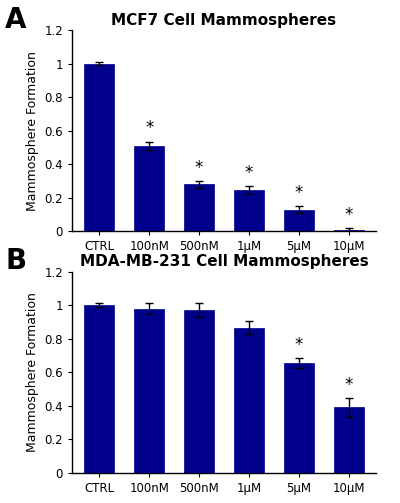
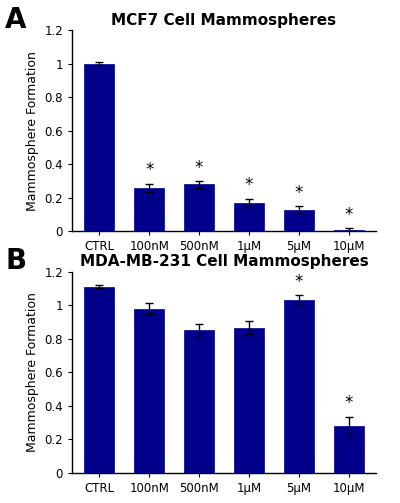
MCF7 Cell Mammospheres/100nM: 0.51 -> 0.26
MCF7 Cell Mammospheres/1μM: 0.24 -> 0.17
MDA-MB-231 Cell Mammospheres/CTRL: 1.00 -> 1.11
MDA-MB-231 Cell Mammospheres/500nM: 0.97 -> 0.85
MDA-MB-231 Cell Mammospheres/5μM: 0.66 -> 1.03
MDA-MB-231 Cell Mammospheres/10μM: 0.39 -> 0.28
